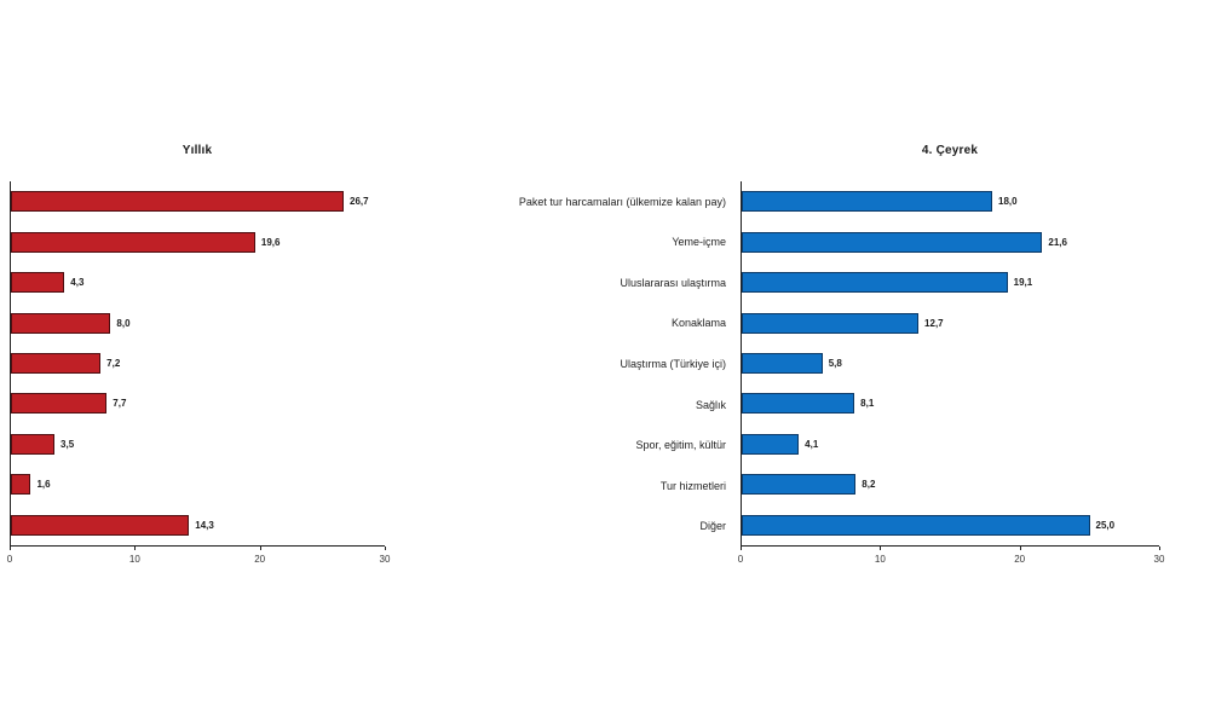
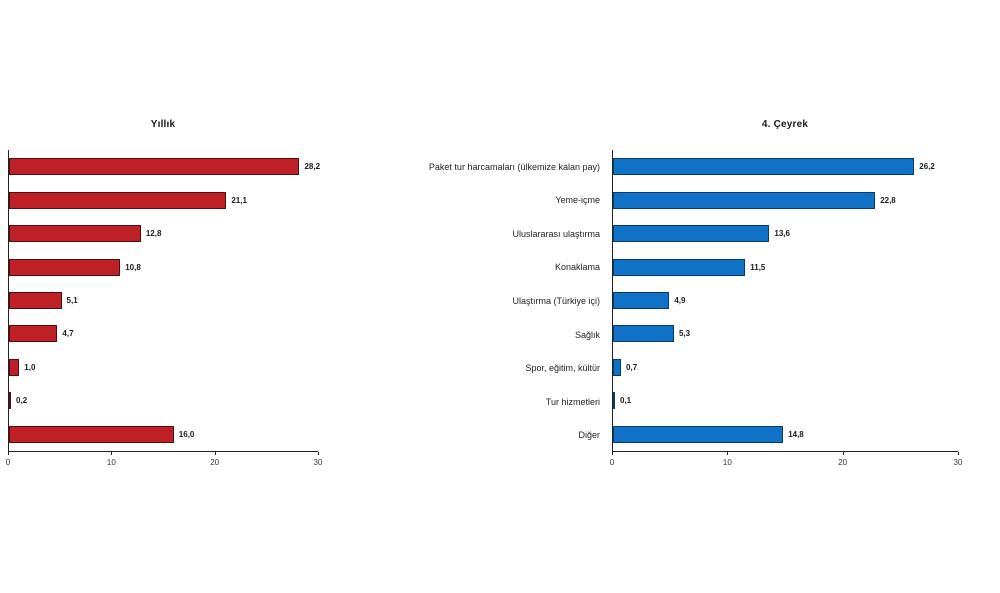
Yıllık/Paket tur harcamaları (ülkemize kalan pay): 26,7 -> 28,2
Yıllık/Yeme-içme: 19,6 -> 21,1
Yıllık/Uluslararası ulaştırma: 4,3 -> 12,8
Yıllık/Konaklama: 8,0 -> 10,8
Yıllık/Ulaştırma (Türkiye içi): 7,2 -> 5,1
Yıllık/Sağlık: 7,7 -> 4,7
Yıllık/Spor, eğitim, kültür: 3,5 -> 1,0
Yıllık/Tur hizmetleri: 1,6 -> 0,2
Yıllık/Diğer: 14,3 -> 16,0
4. Çeyrek/Paket tur harcamaları (ülkemize kalan pay): 18,0 -> 26,2
4. Çeyrek/Yeme-içme: 21,6 -> 22,8
4. Çeyrek/Uluslararası ulaştırma: 19,1 -> 13,6
4. Çeyrek/Konaklama: 12,7 -> 11,5
4. Çeyrek/Ulaştırma (Türkiye içi): 5,8 -> 4,9
4. Çeyrek/Sağlık: 8,1 -> 5,3
4. Çeyrek/Spor, eğitim, kültür: 4,1 -> 0,7
4. Çeyrek/Tur hizmetleri: 8,2 -> 0,1
4. Çeyrek/Diğer: 25,0 -> 14,8
